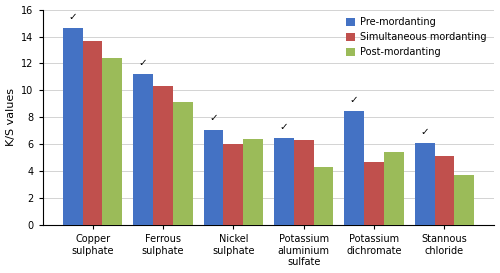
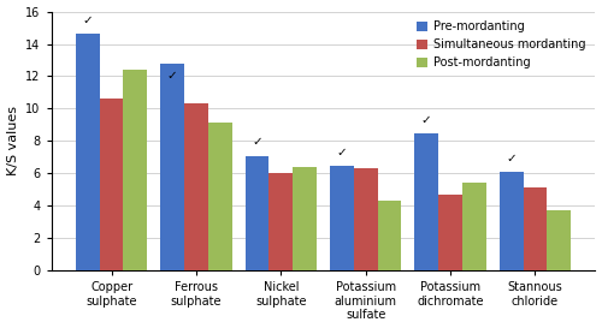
Simultaneous mordanting/Copper sulphate: 13.7 -> 10.6
Pre-mordanting/Ferrous sulphate: 11.2 -> 12.8
